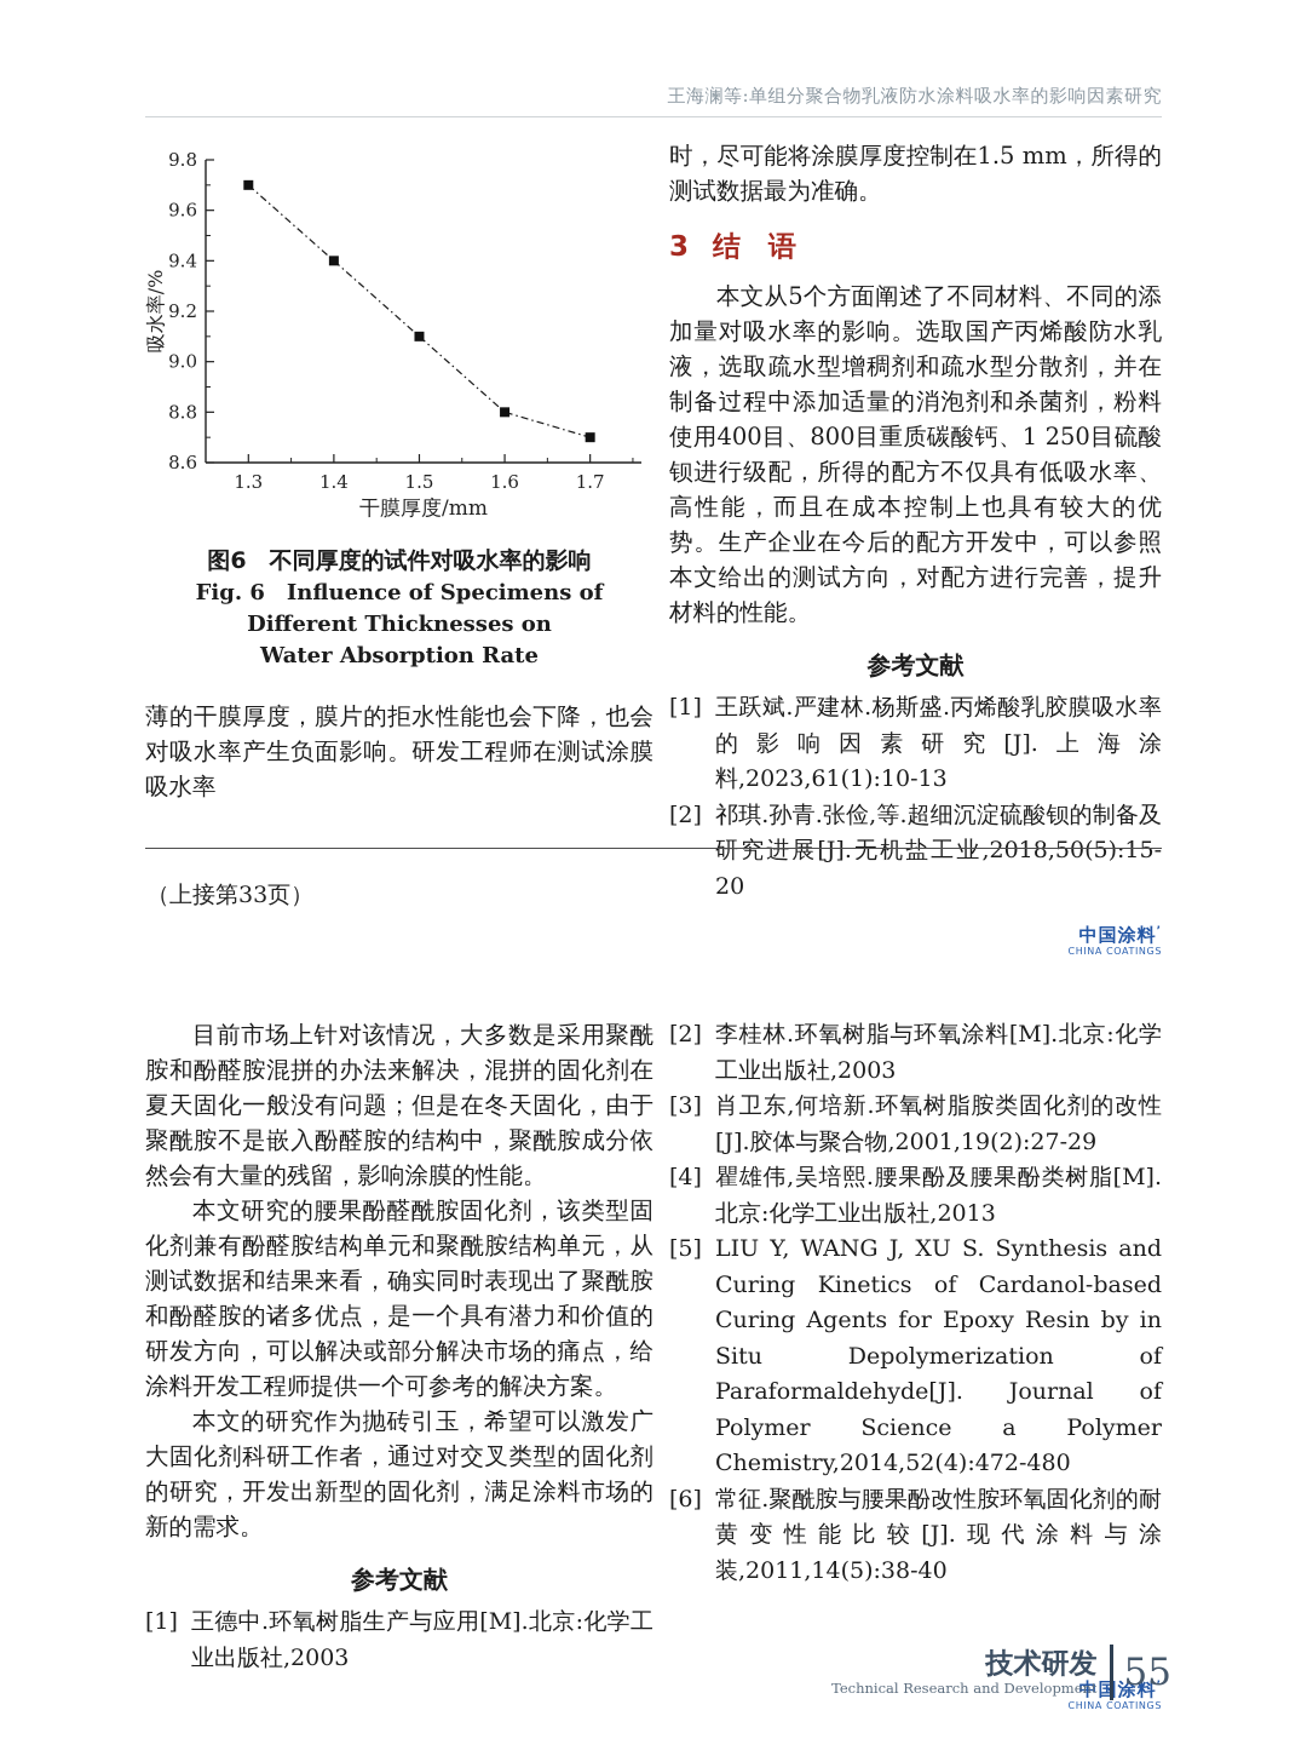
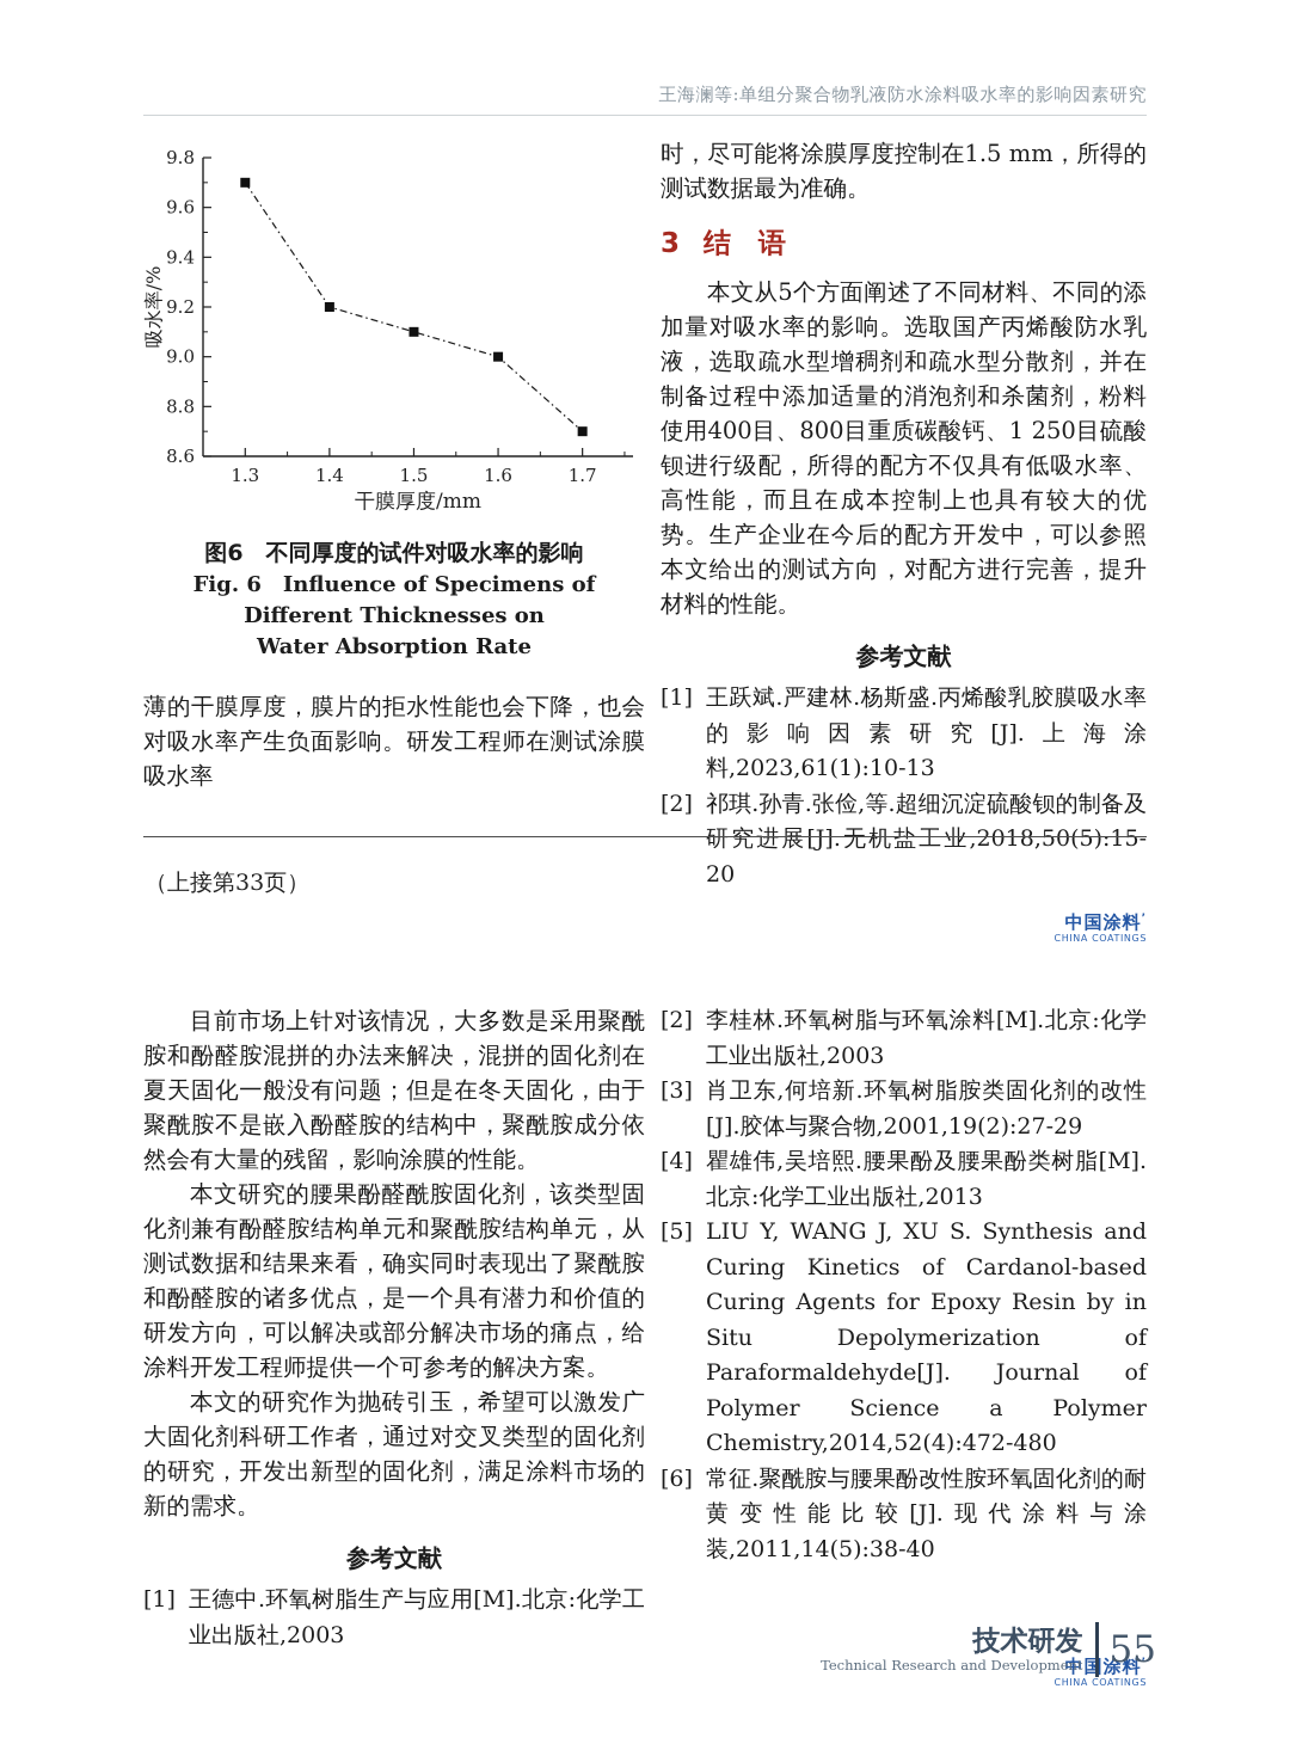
1.4: 9.4 -> 9.2
1.6: 8.8 -> 9.0
